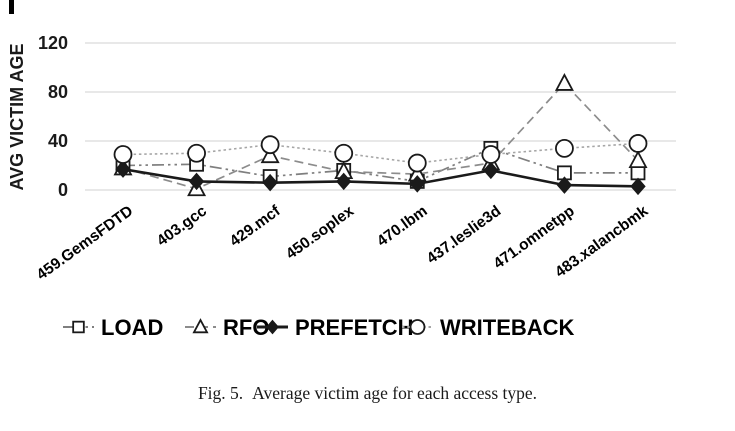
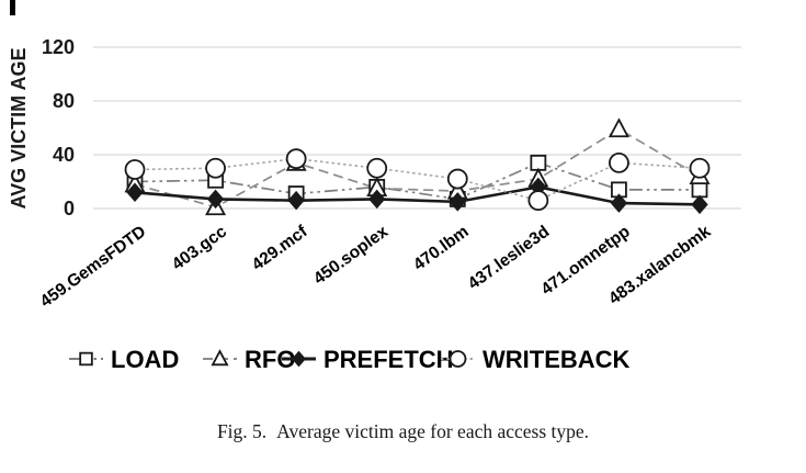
PREFETCH/459.GemsFDTD: 17 -> 12
RFO/429.mcf: 28 -> 34
WRITEBACK/437.leslie3d: 29 -> 6
RFO/471.omnetpp: 87 -> 59
WRITEBACK/483.xalancbmk: 38 -> 30
